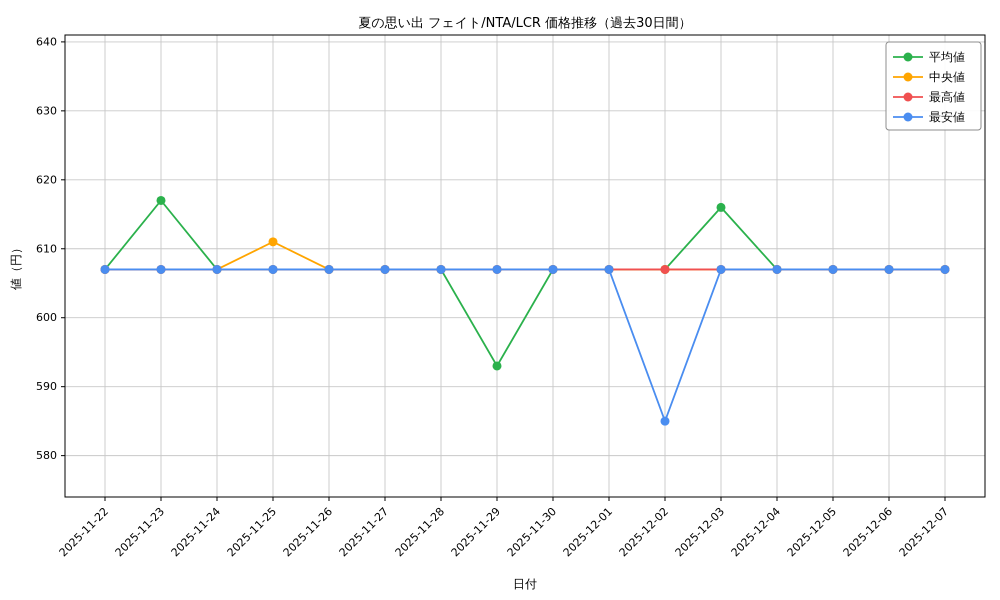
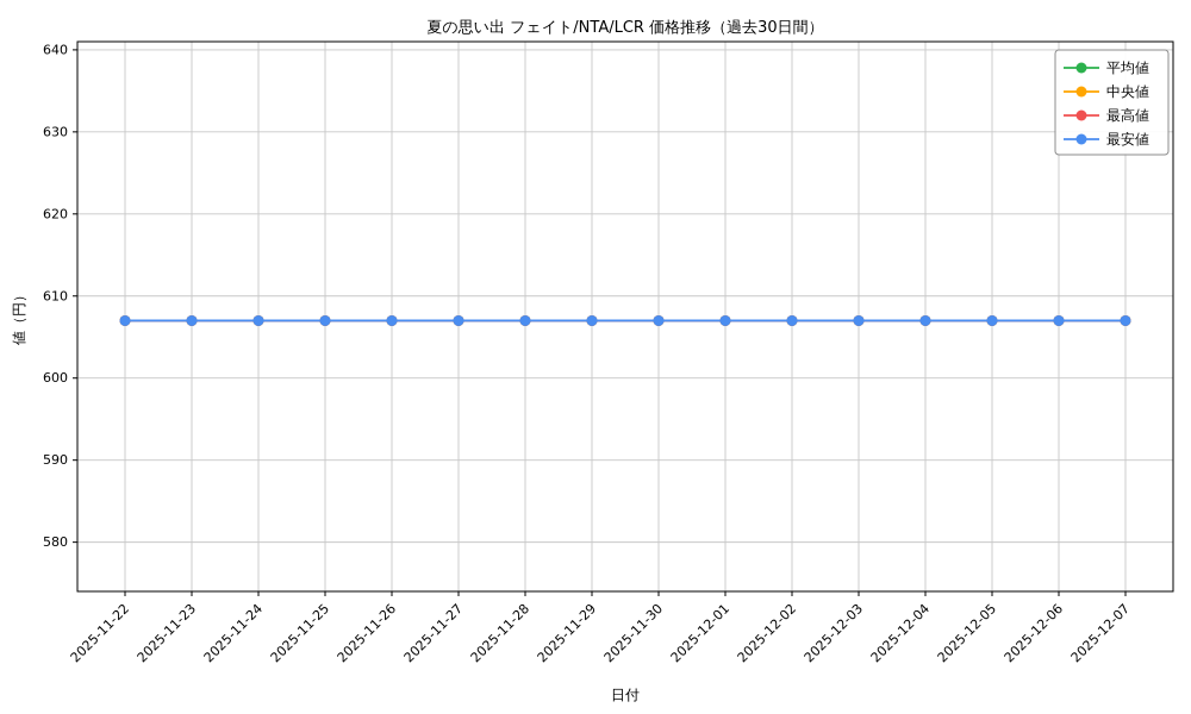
平均値/2025-11-23: 617 -> 607
中央値/2025-11-25: 611 -> 607
平均値/2025-11-29: 593 -> 607
最安値/2025-12-02: 585 -> 607
平均値/2025-12-03: 616 -> 607
